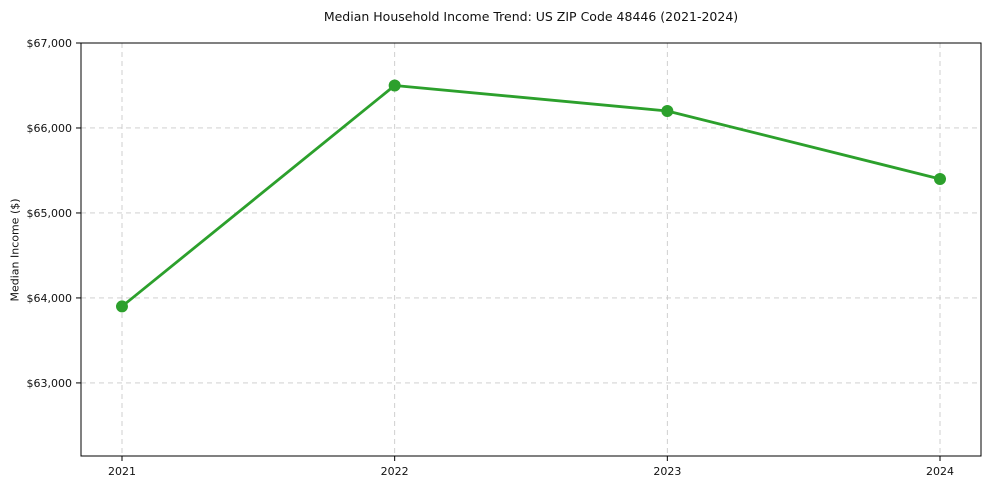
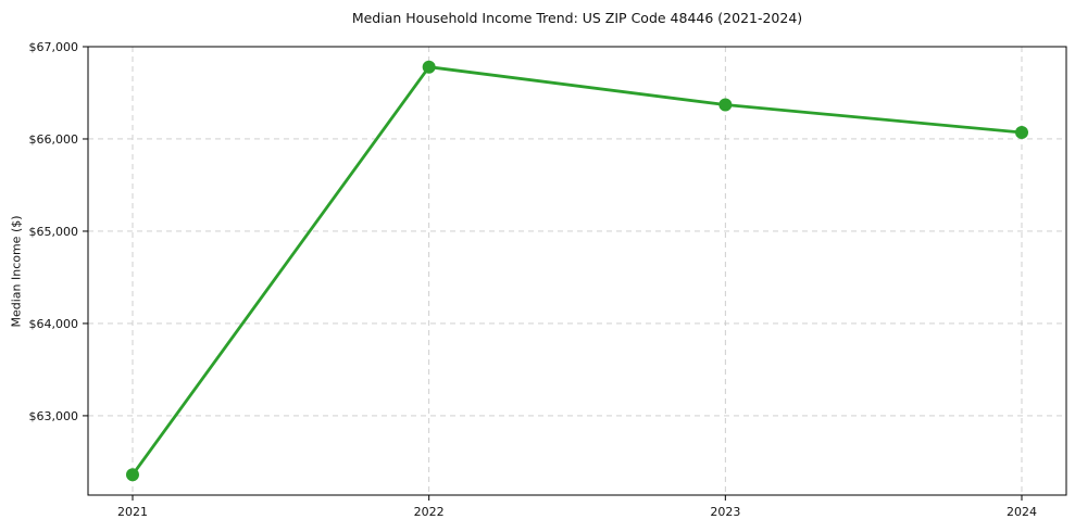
2021: $63900 -> $62400
2022: $66500 -> $66800
2023: $66200 -> $66400
2024: $65400 -> $66100
